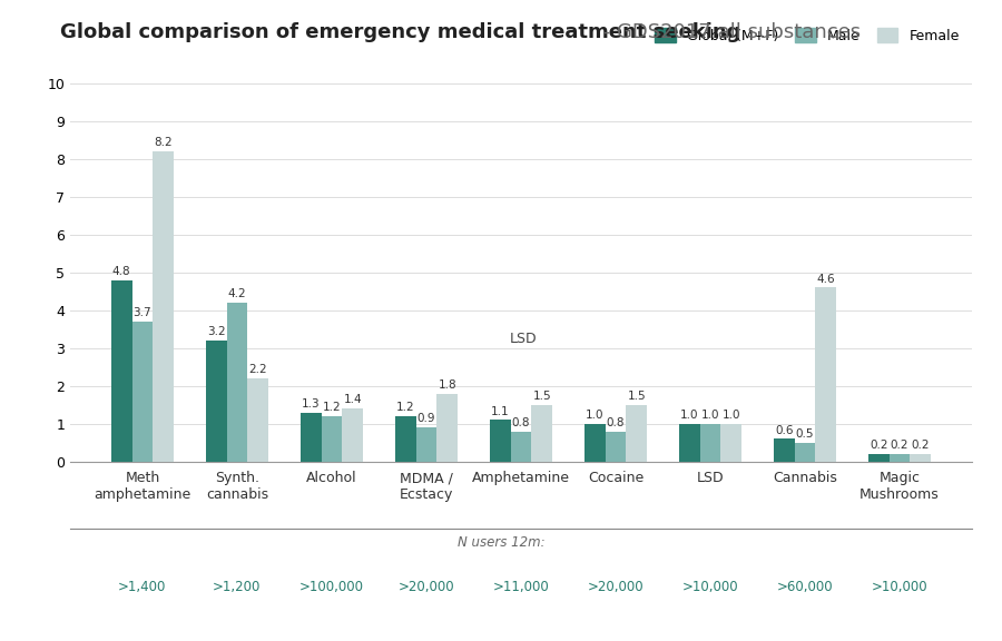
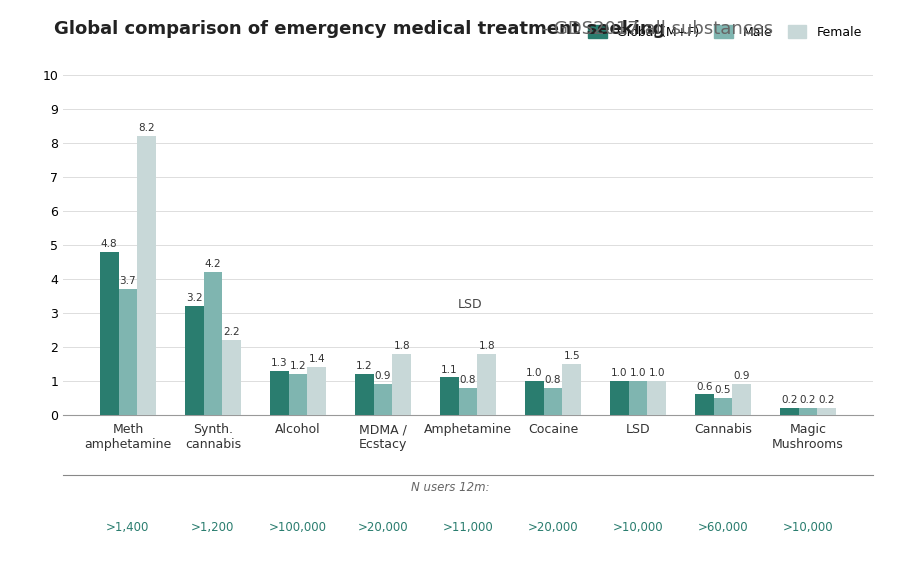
Female/Amphetamine: 1.5 -> 1.8
Female/Cannabis: 4.6 -> 0.9
